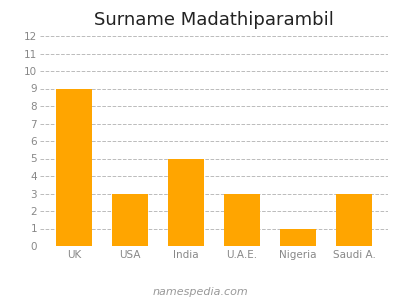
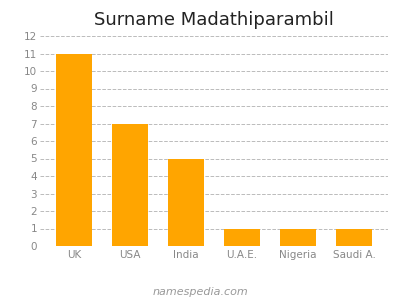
UK: 9 -> 11
USA: 3 -> 7
U.A.E.: 3 -> 1
Saudi A.: 3 -> 1
